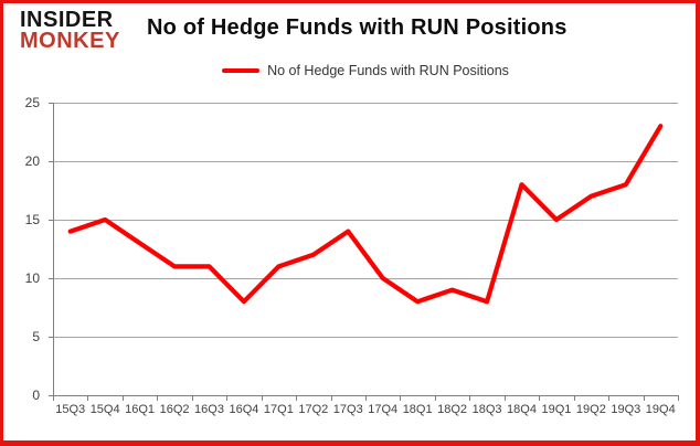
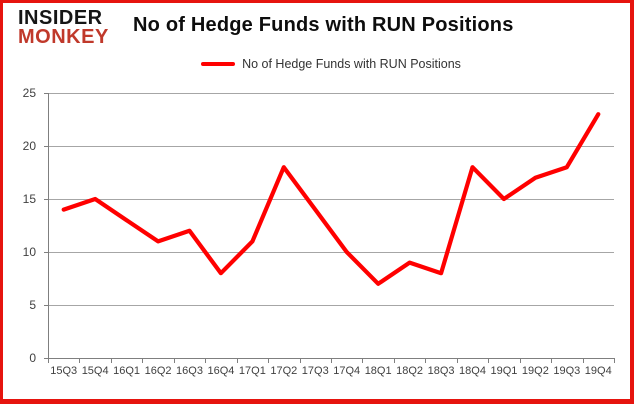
16Q3: 11 -> 12
17Q2: 12 -> 18
18Q1: 8 -> 7
